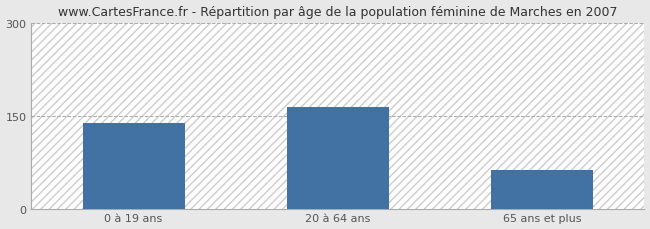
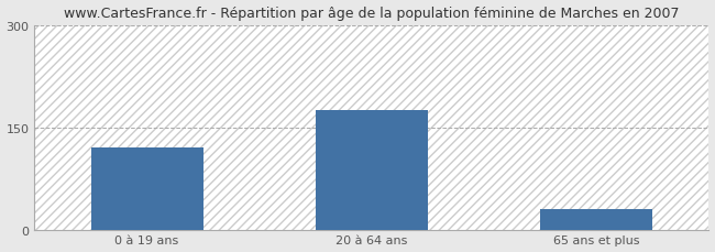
0 à 19 ans: 138 -> 120
20 à 64 ans: 164 -> 175
65 ans et plus: 62 -> 30
